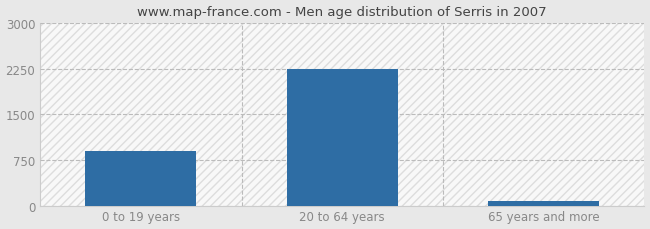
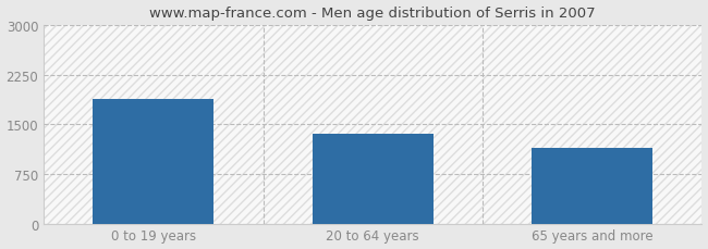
0 to 19 years: 900 -> 1880
20 to 64 years: 2250 -> 1360
65 years and more: 80 -> 1140
